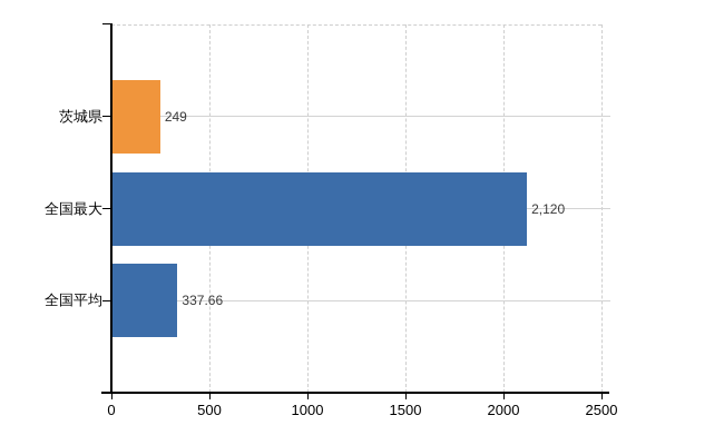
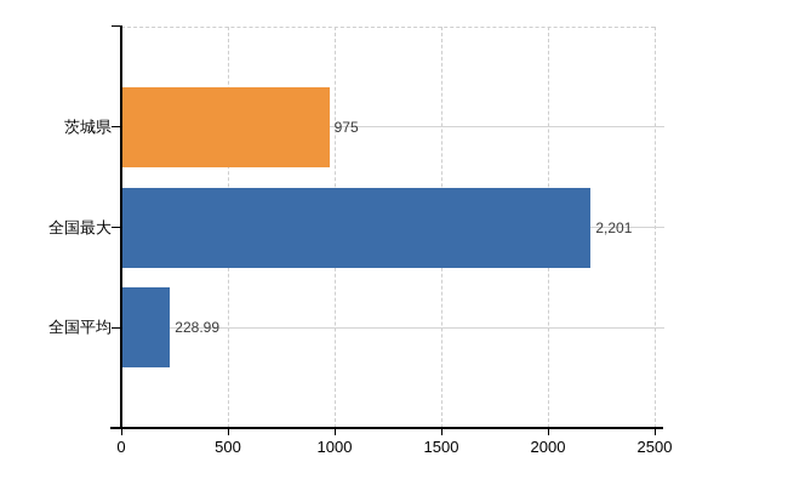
茨城県: 249 -> 975
全国最大: 2,120 -> 2,201
全国平均: 337.66 -> 228.99
